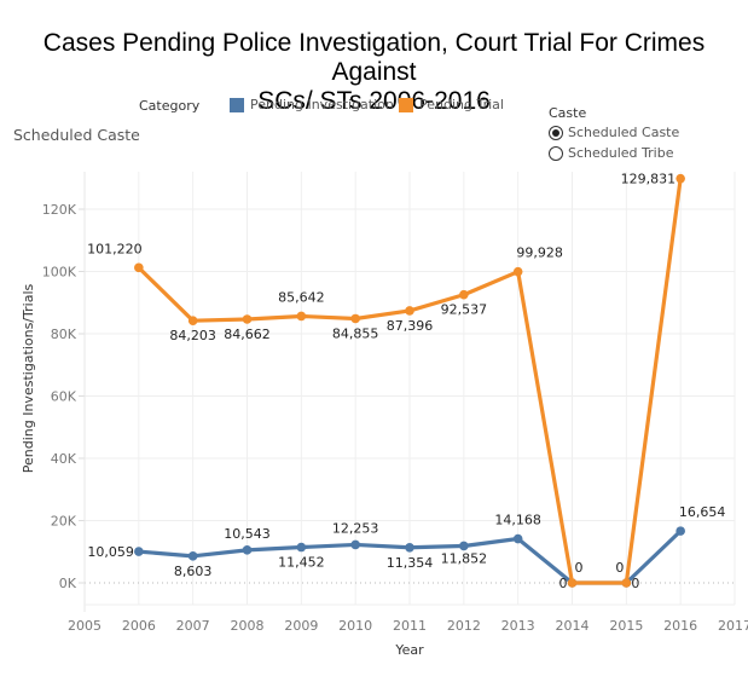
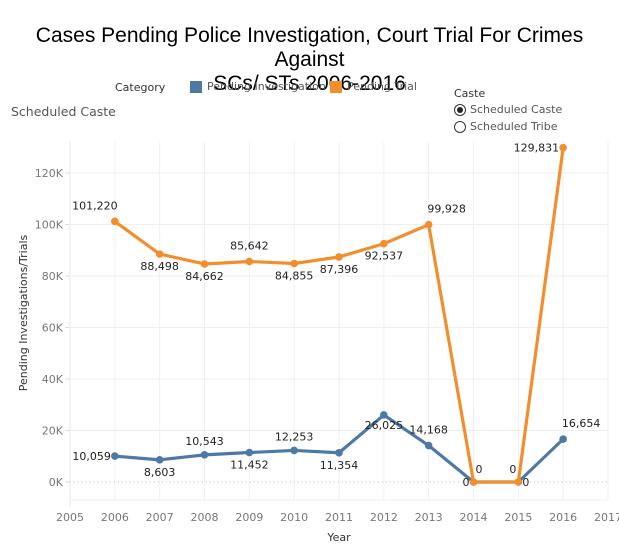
Pending Trial/2007: 84,203 -> 88,498
Pending Investigation/2012: 11,852 -> 26,025
